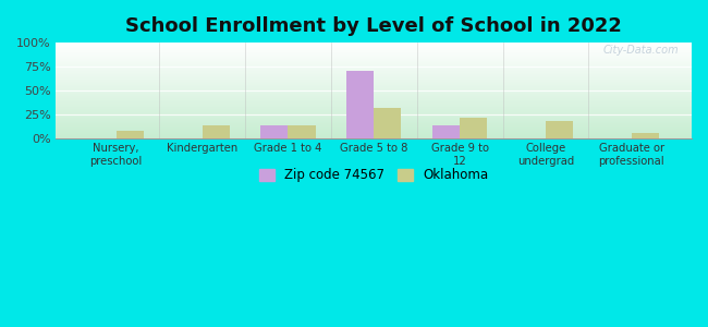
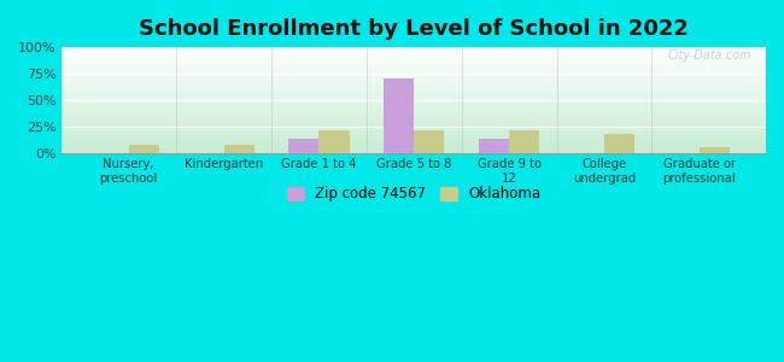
Oklahoma/Kindergarten: 14% -> 8%
Oklahoma/Grade 1 to 4: 14% -> 21%
Oklahoma/Grade 5 to 8: 32% -> 21%
